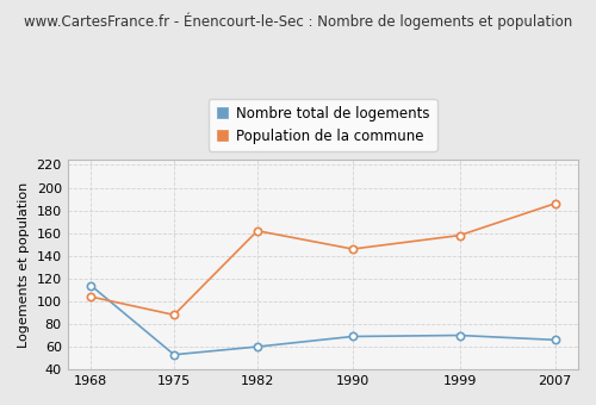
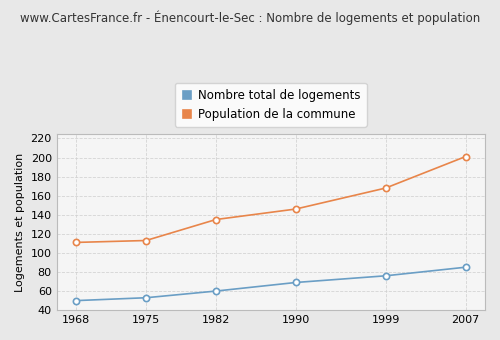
Nombre total de logements/1968: 114 -> 50
Population de la commune/1968: 104 -> 111
Population de la commune/1975: 88 -> 113
Population de la commune/1982: 162 -> 135
Nombre total de logements/1999: 70 -> 76
Population de la commune/1999: 158 -> 168
Nombre total de logements/2007: 66 -> 85
Population de la commune/2007: 186 -> 201
